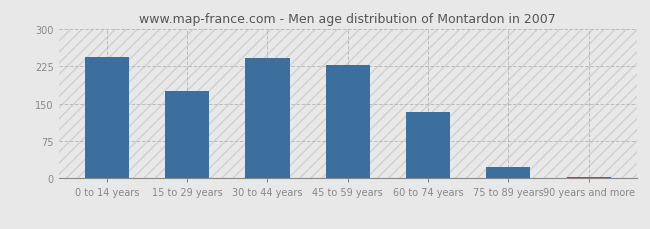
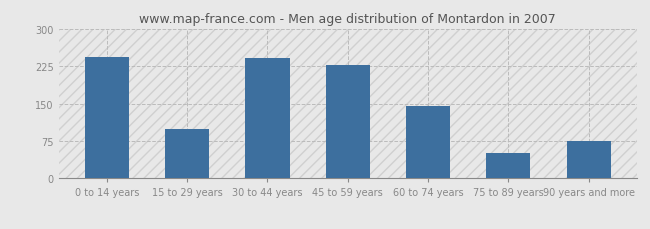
15 to 29 years: 175 -> 100
60 to 74 years: 133 -> 145
75 to 89 years: 22 -> 50
90 years and more: 3 -> 75
